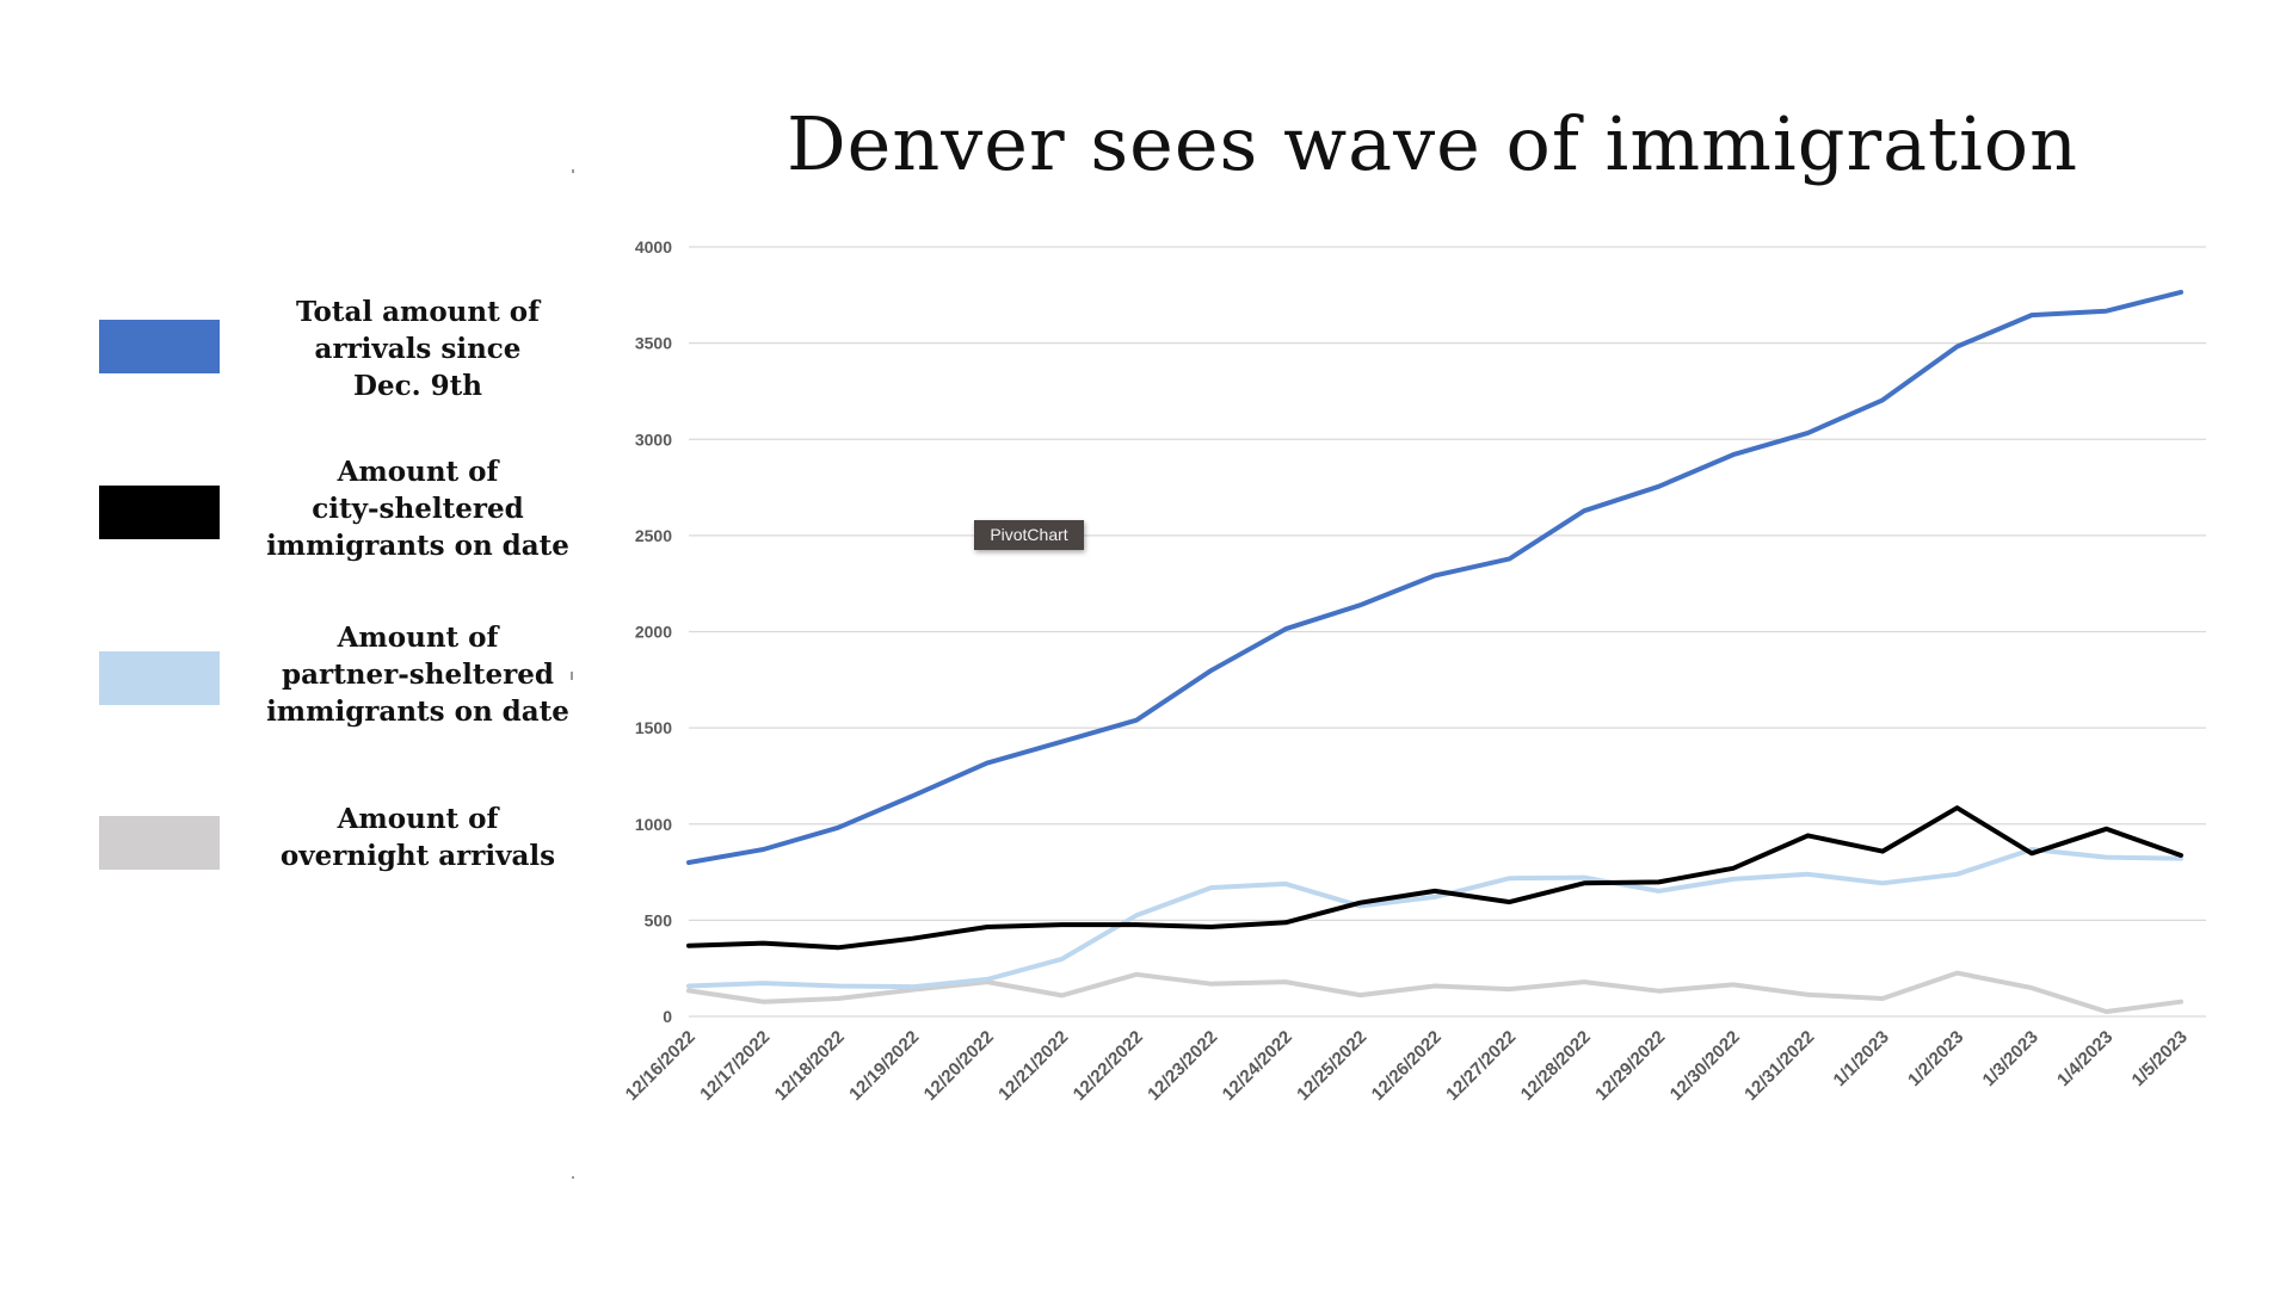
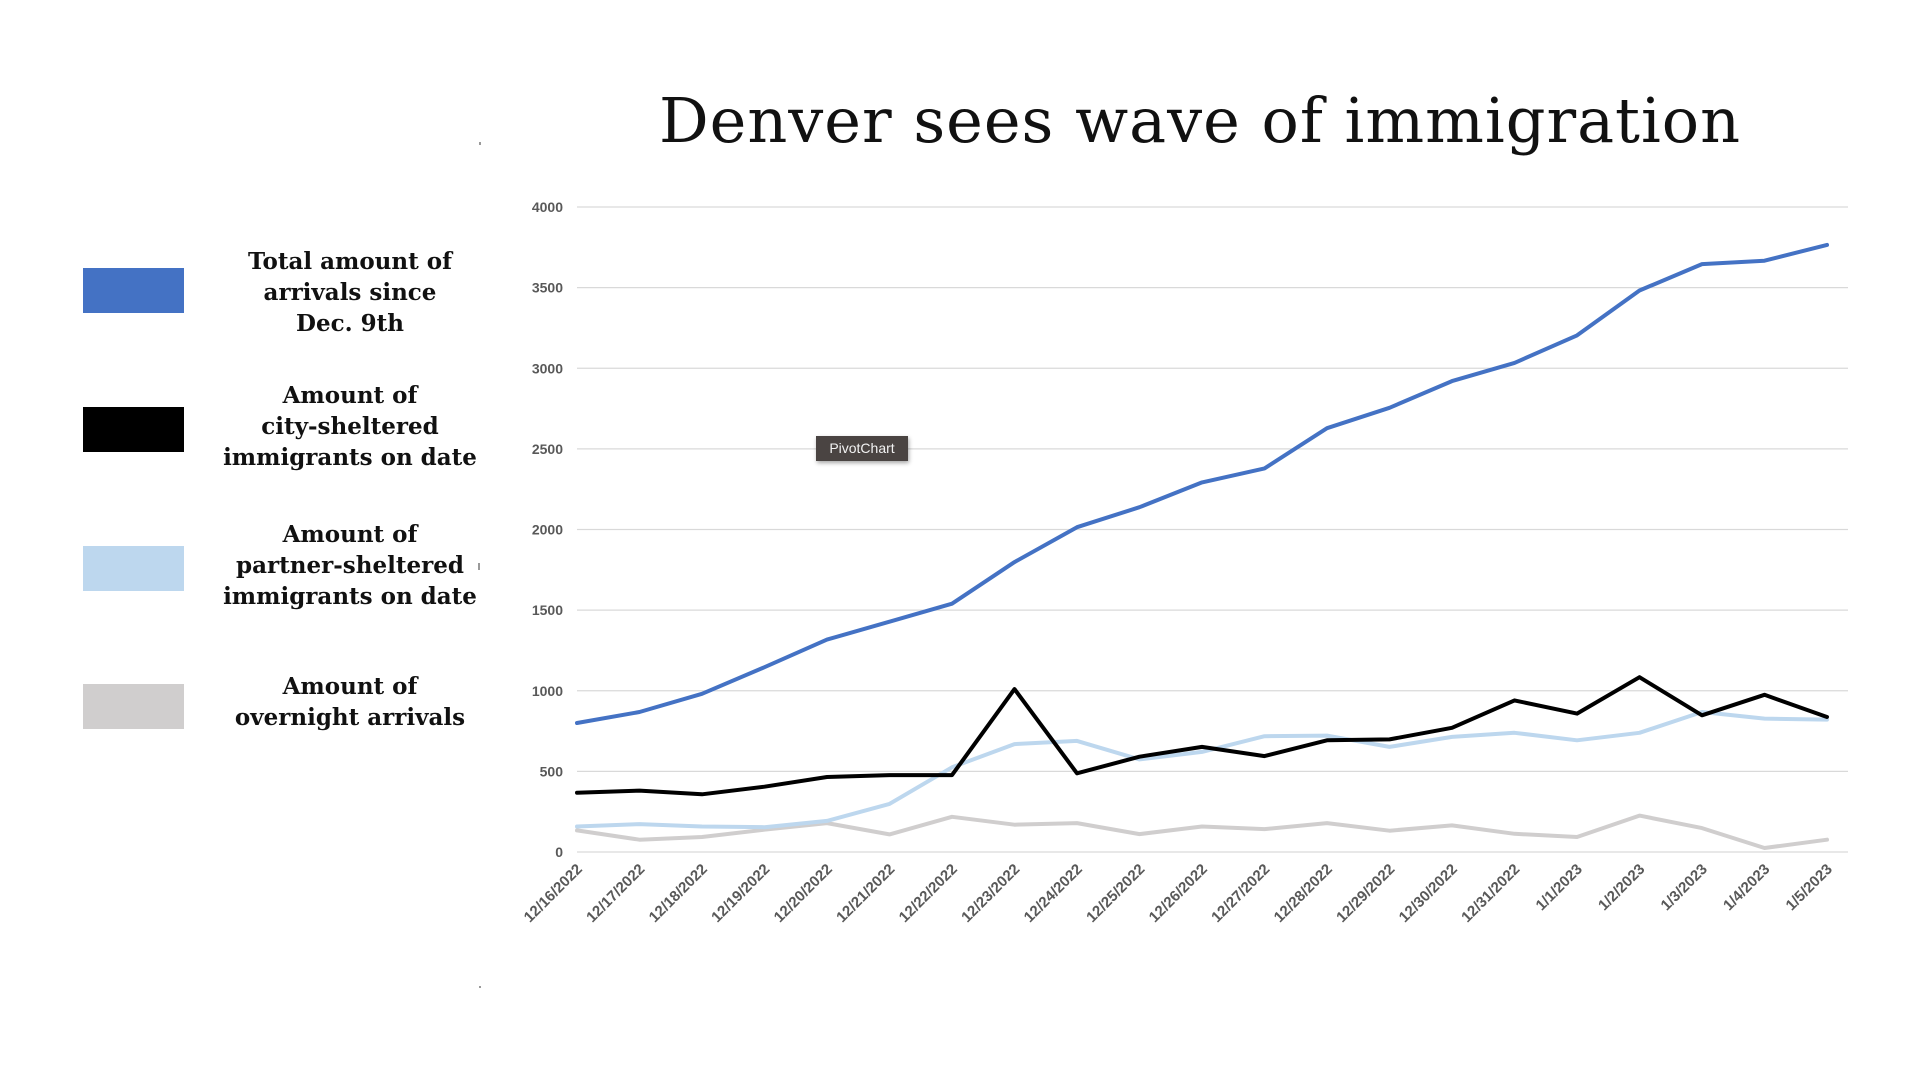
Amount of city-sheltered immigrants on date/12/23/2022: 460 -> 1010
